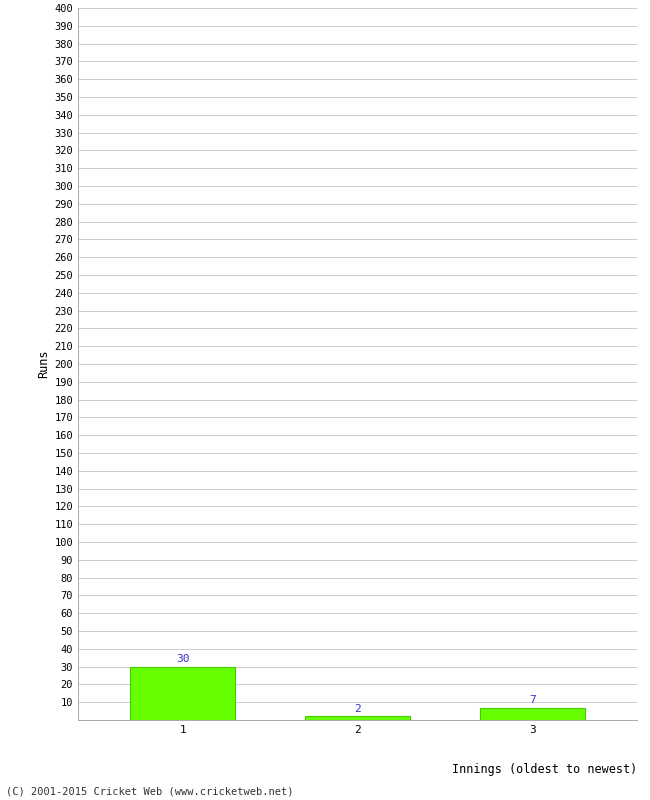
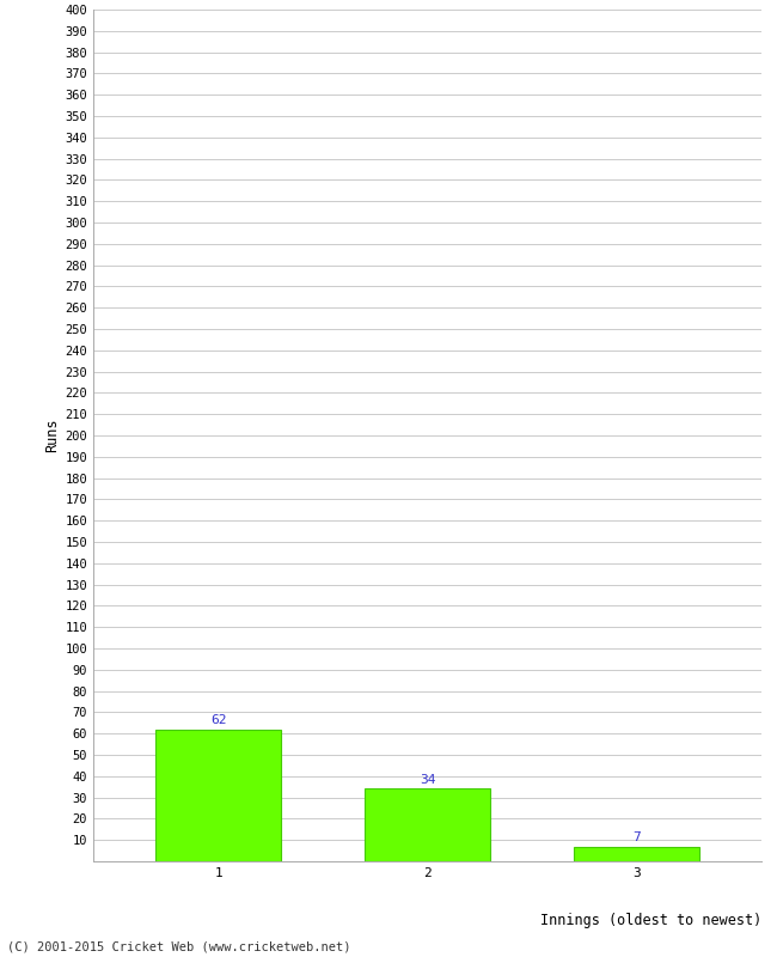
1: 30 -> 62
2: 2 -> 34
